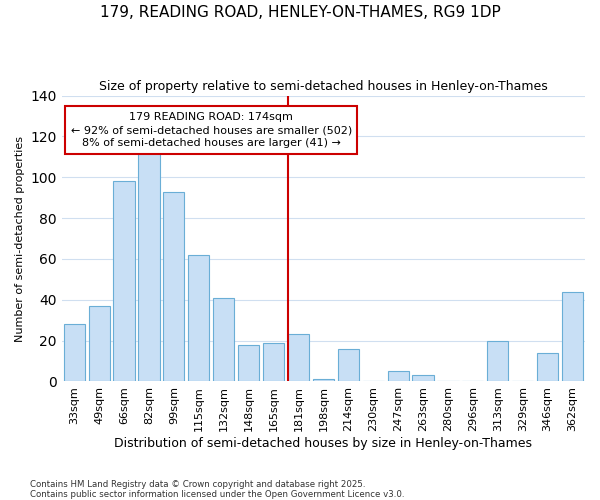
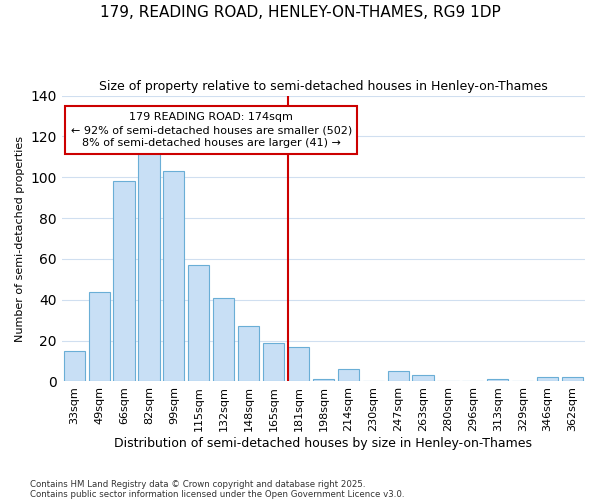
33sqm: 28 -> 15
49sqm: 37 -> 44
99sqm: 93 -> 103
115sqm: 62 -> 57
148sqm: 18 -> 27
181sqm: 23 -> 17
214sqm: 16 -> 6
313sqm: 20 -> 1
346sqm: 14 -> 2
362sqm: 44 -> 2
